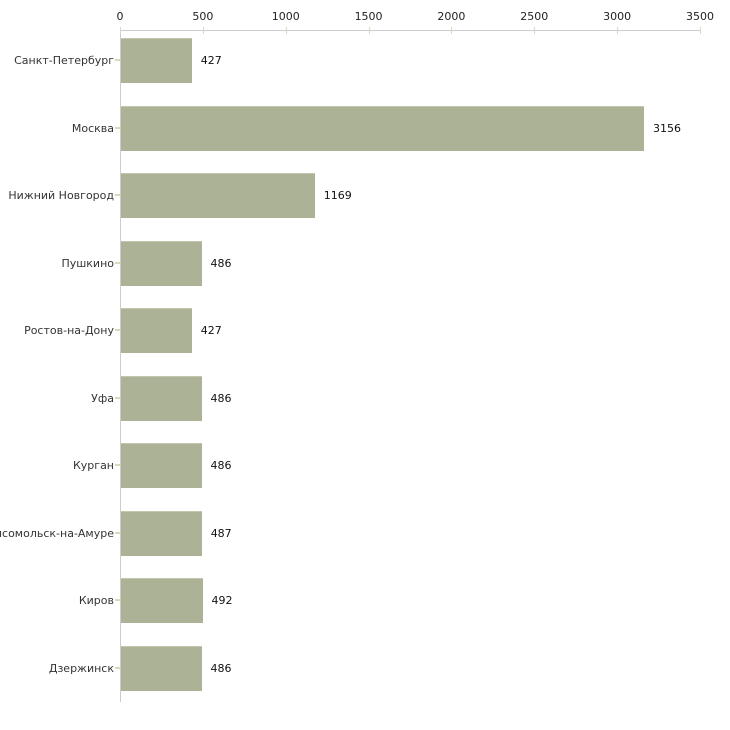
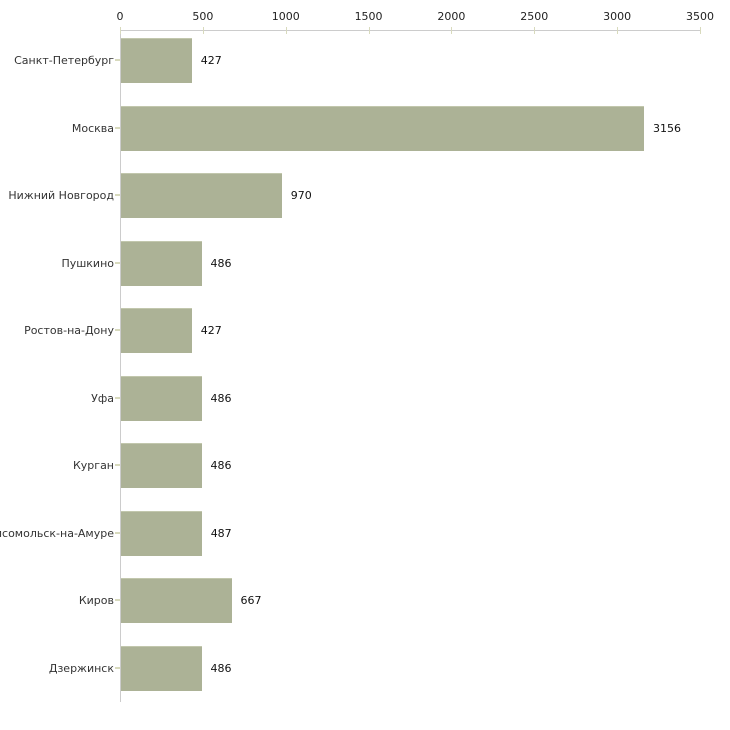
Нижний Новгород: 1169 -> 970
Киров: 492 -> 667
